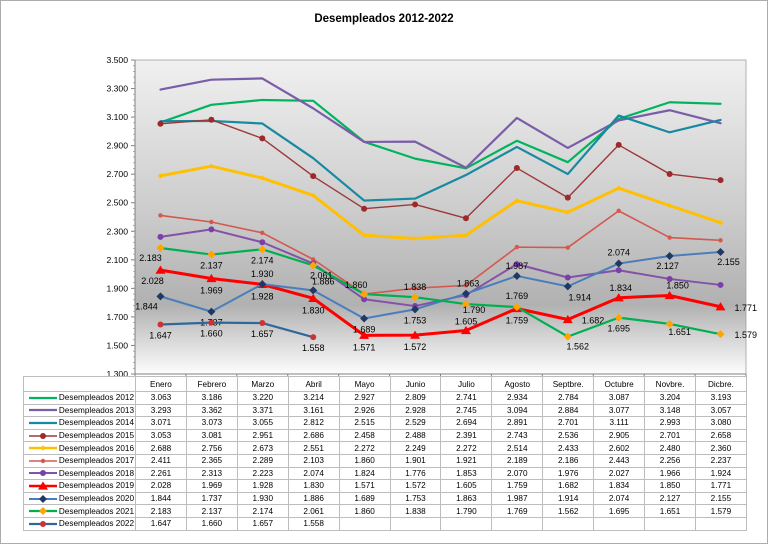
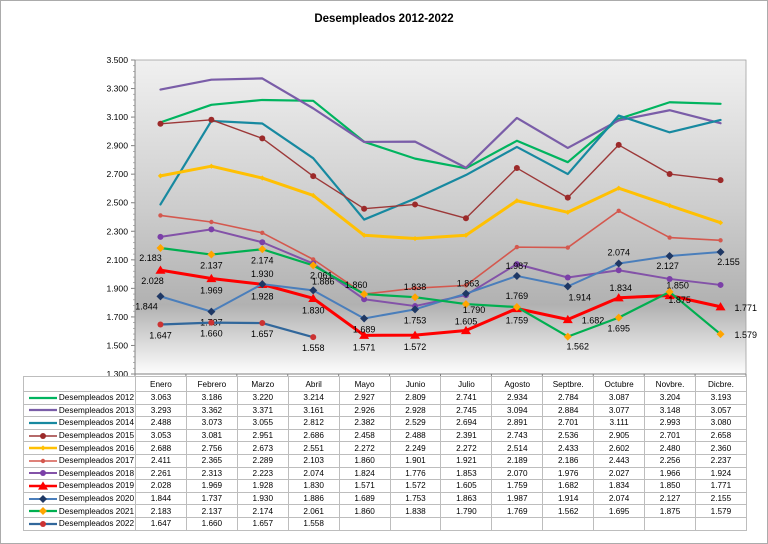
Desempleados 2014/Enero: 3.071 -> 2.488
Desempleados 2014/Mayo: 2.515 -> 2.382
Desempleados 2021/Novbre.: 1.651 -> 1.875
